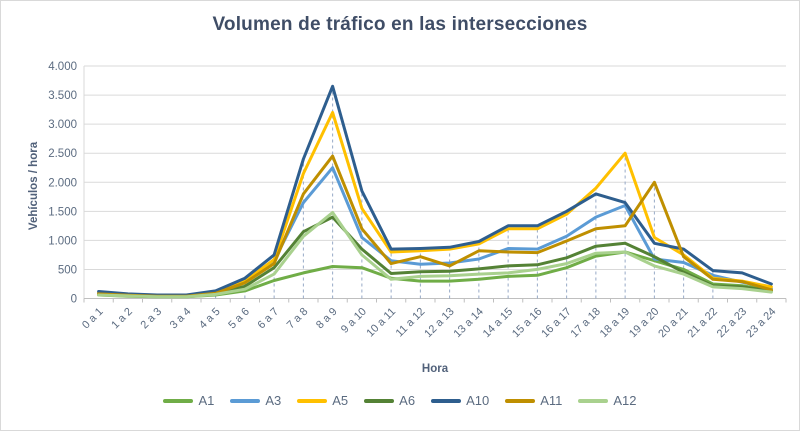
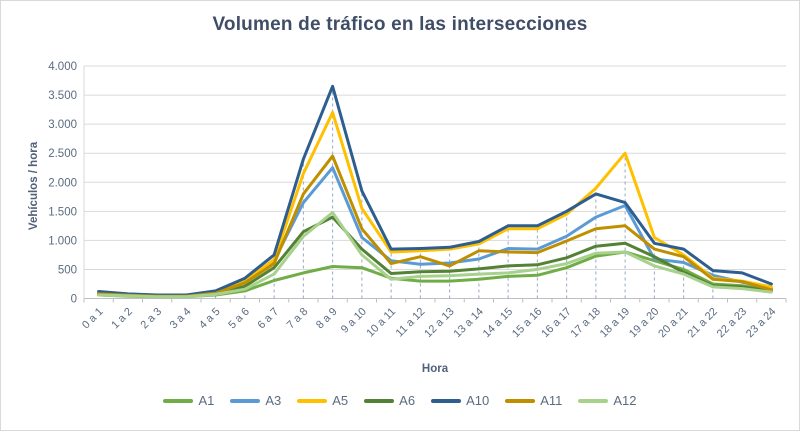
A11/19 a 20: 2000 -> 800
